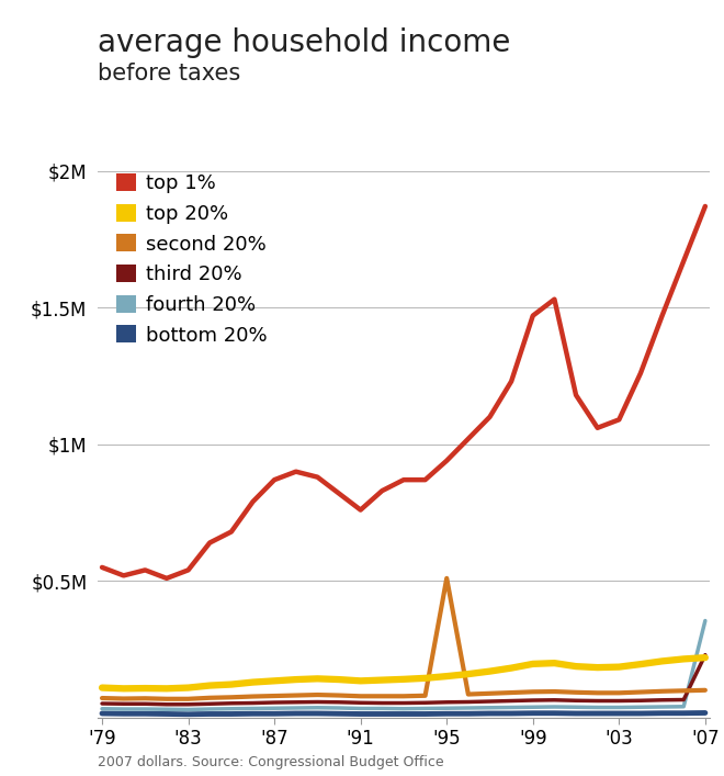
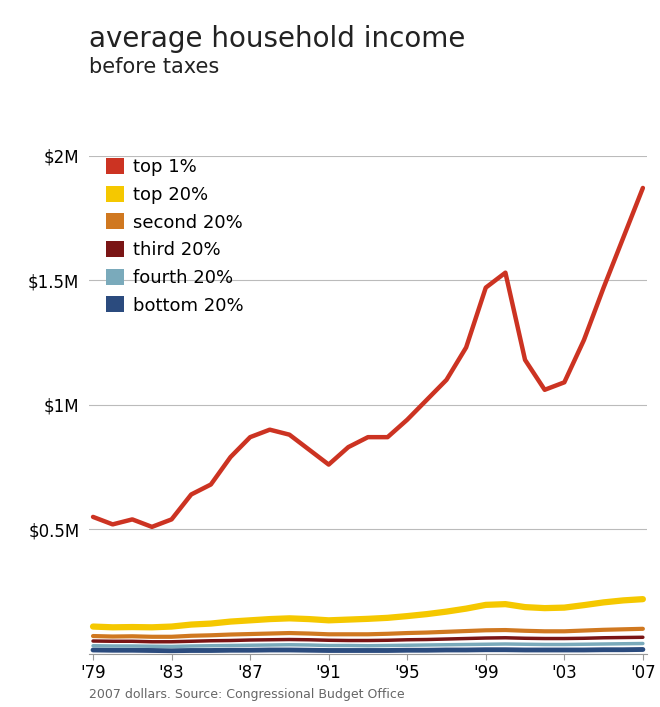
second 20%/'95: $0.510M -> $0.084M
third 20%/'07: $0.230M -> $0.067M
fourth 20%/'07: $0.355M -> $0.042M
